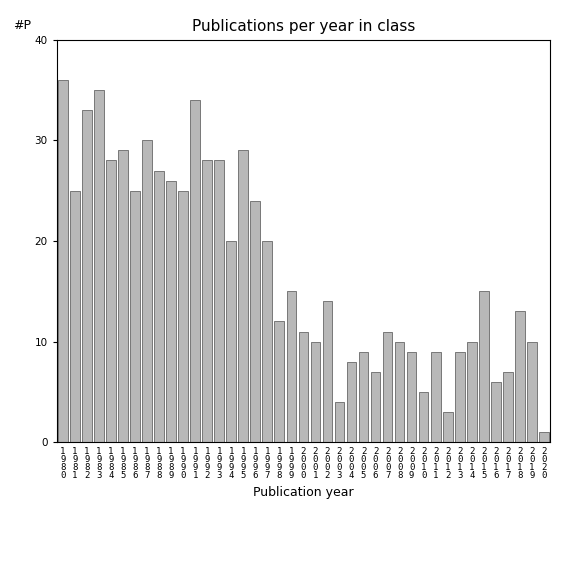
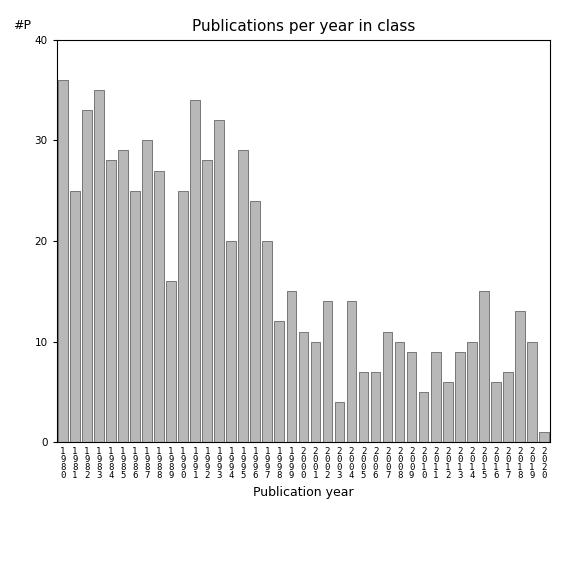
1 9 8 9: 26 -> 16
1 9 9 3: 28 -> 32
2 0 0 4: 8 -> 14
2 0 0 5: 9 -> 7
2 0 1 2: 3 -> 6
